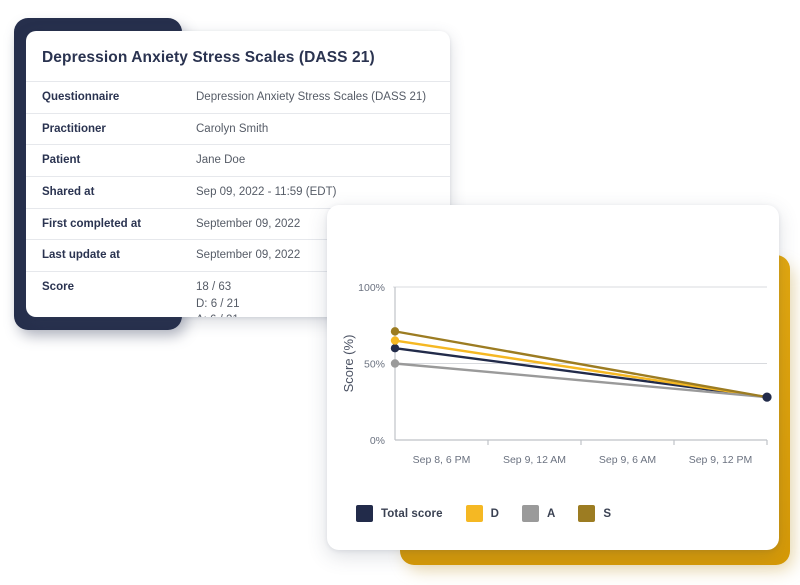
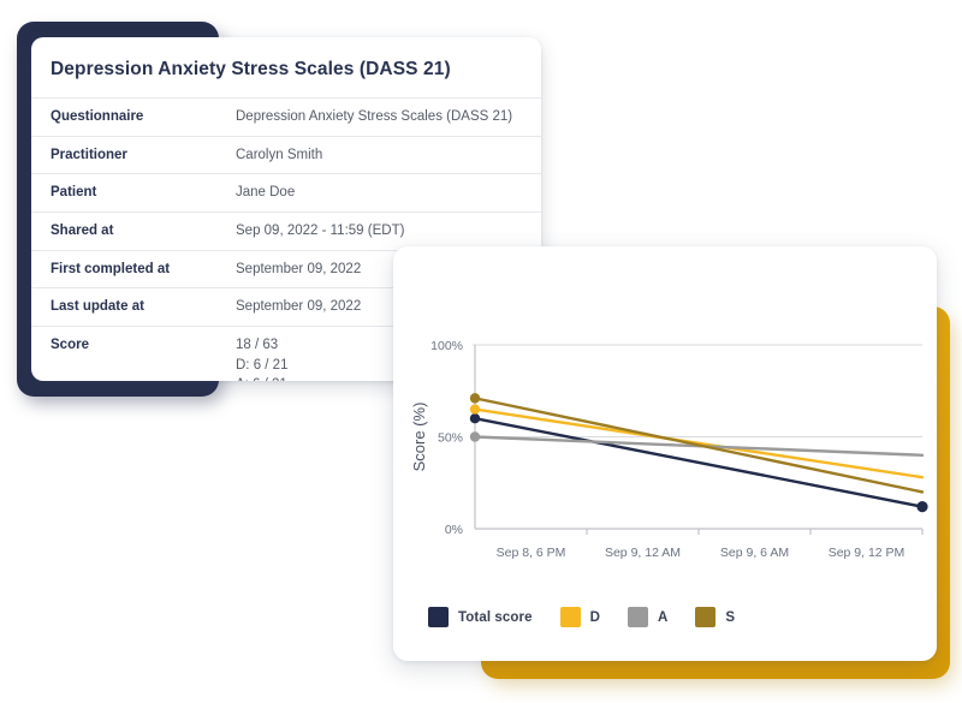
Total score/Sep 9, 12 PM: 28% -> 12%
A/Sep 9, 12 PM: 28% -> 40%
S/Sep 9, 12 PM: 28% -> 20%
